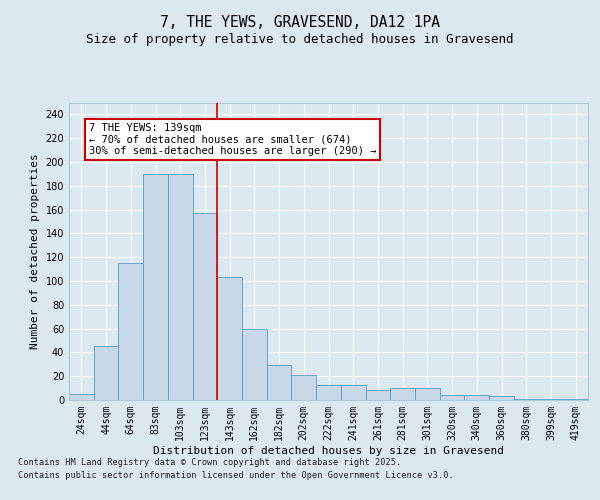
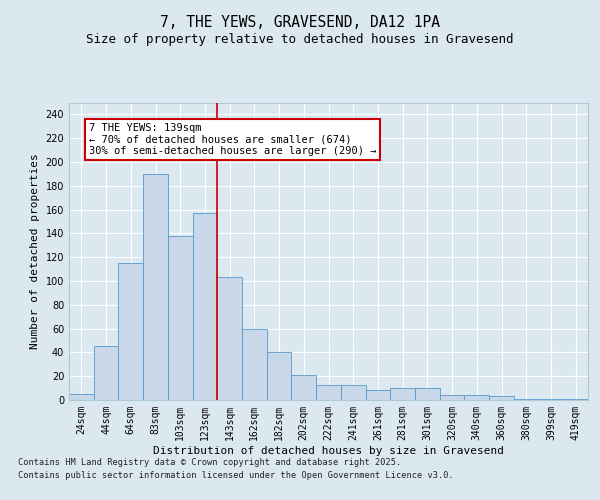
103sqm: 190 -> 138
182sqm: 29 -> 40
